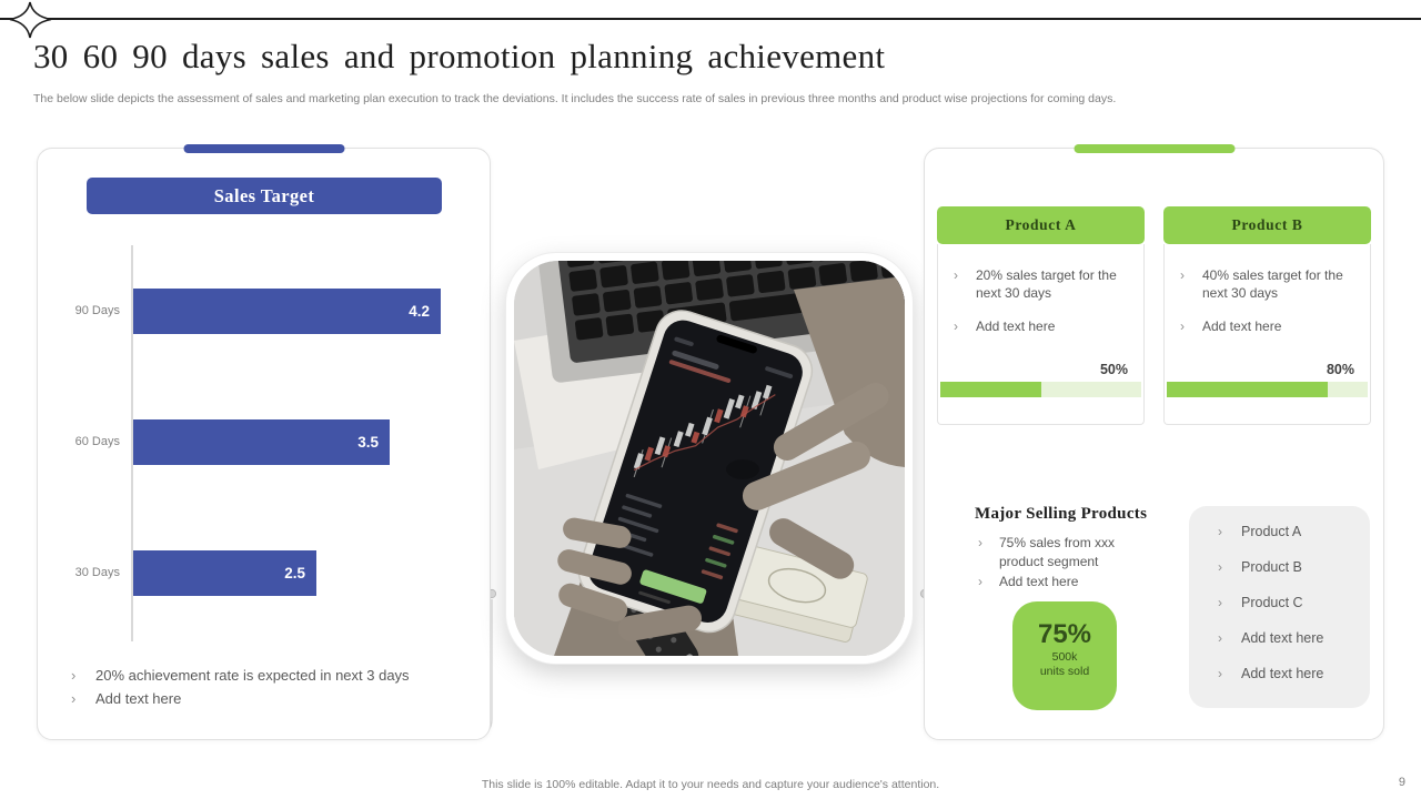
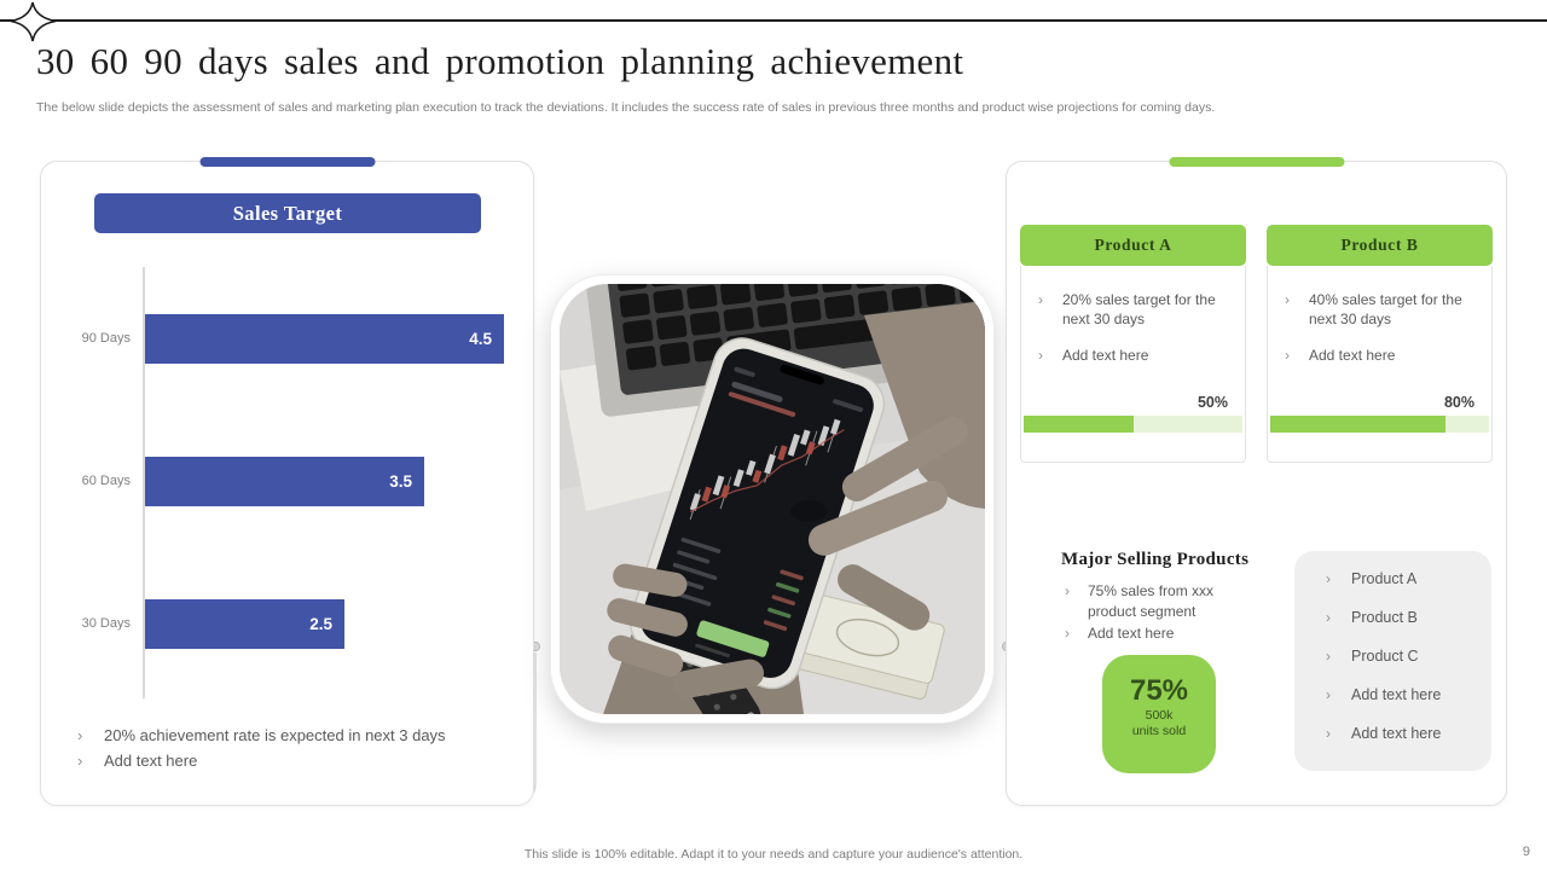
90 Days: 4.2 -> 4.5
